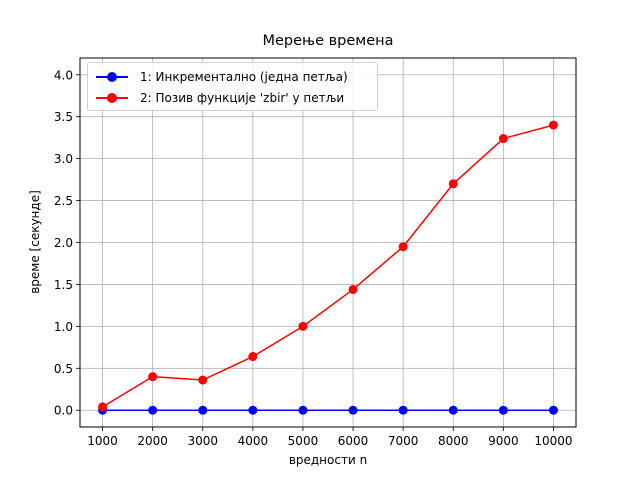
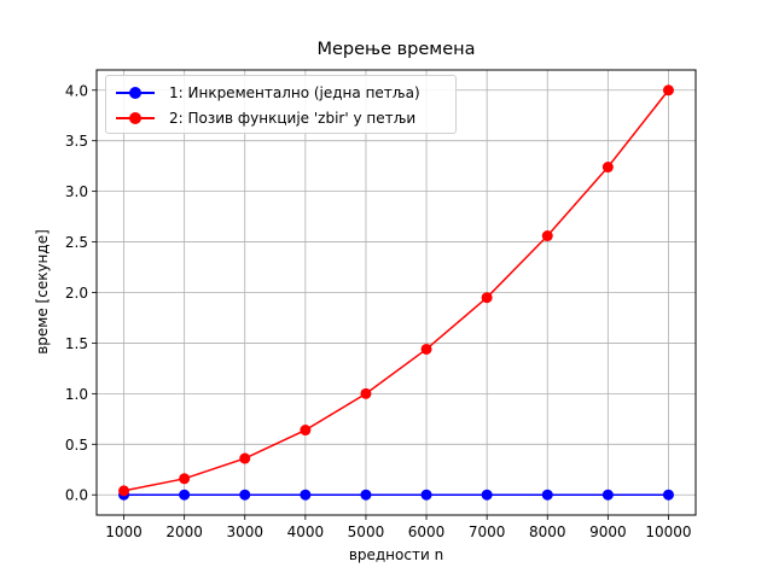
2: Позив функције 'zbir' у петљи/2000: 0.4 -> 0.2
2: Позив функције 'zbir' у петљи/8000: 2.7 -> 2.6
2: Позив функције 'zbir' у петљи/10000: 3.4 -> 4.0
